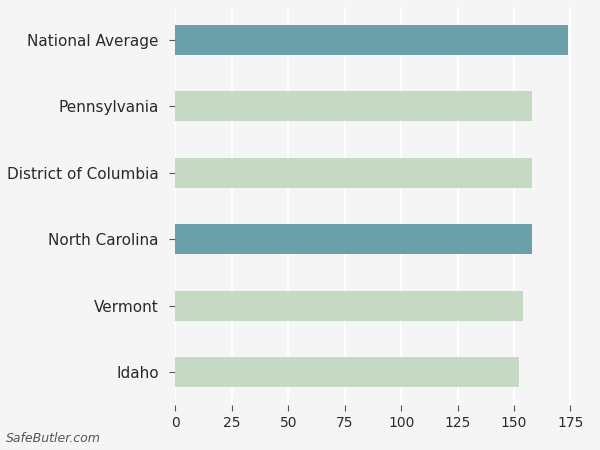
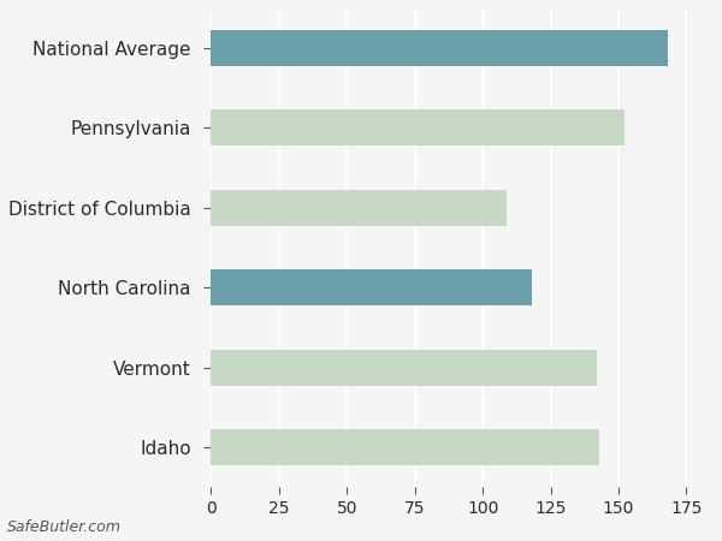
National Average: 174 -> 168
Pennsylvania: 158 -> 152
District of Columbia: 158 -> 109
North Carolina: 158 -> 118
Vermont: 154 -> 142
Idaho: 152 -> 143
